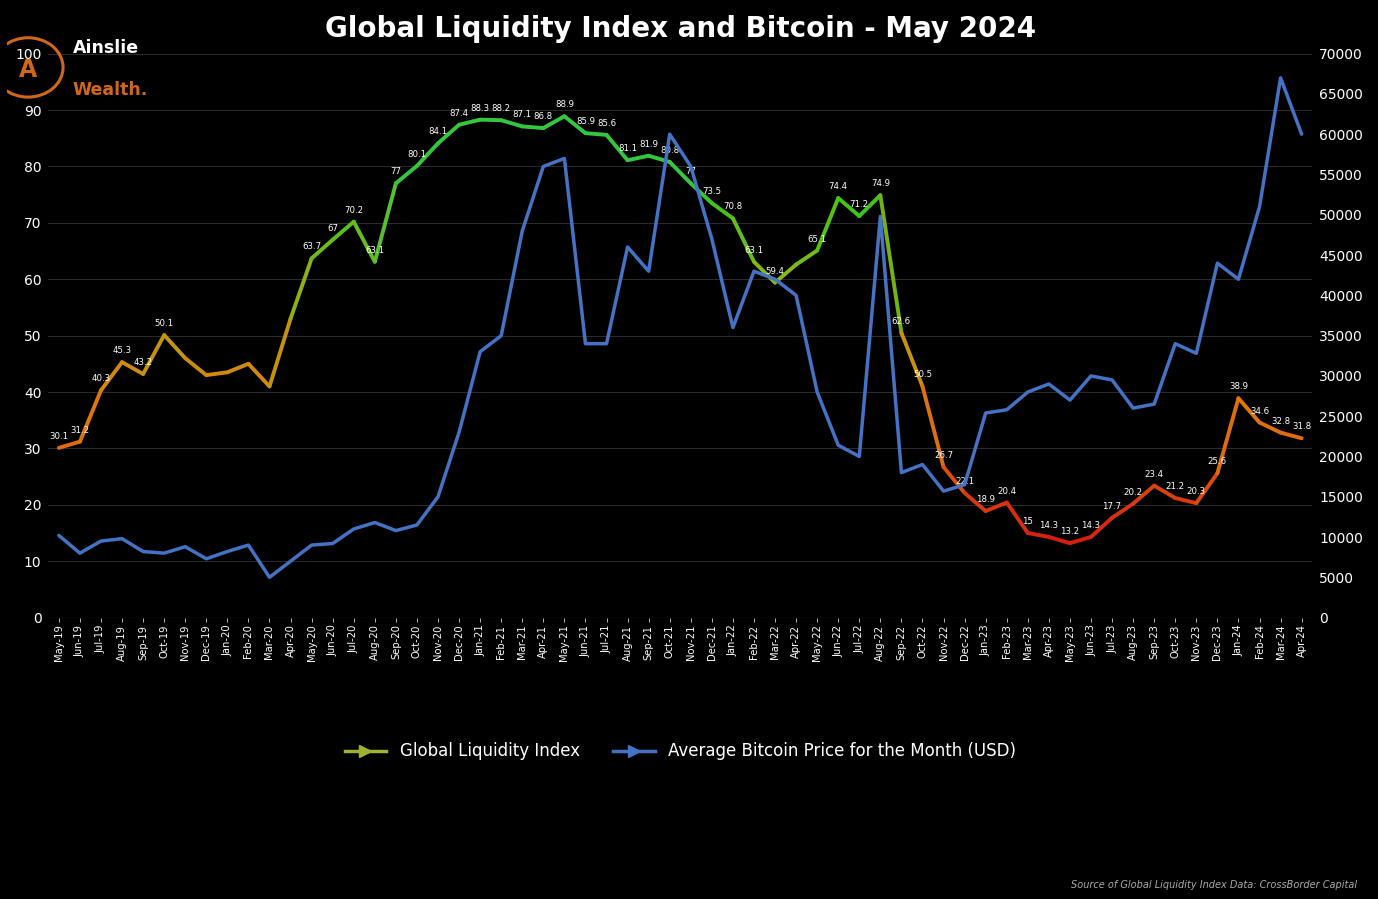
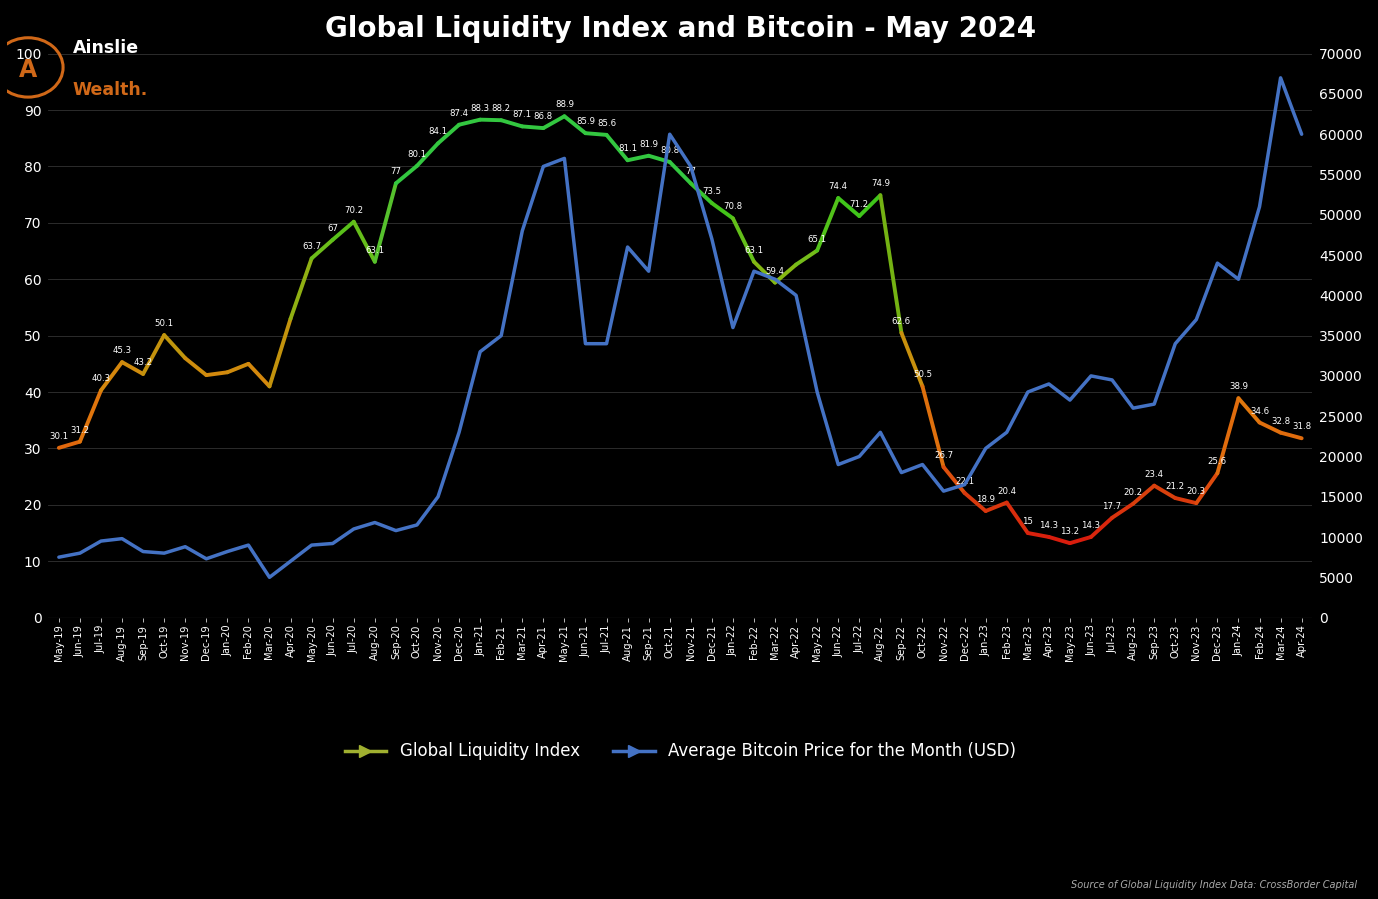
May-19: 10200 -> 7500
Jun-22: 21400 -> 19000
Aug-22: 49800 -> 23000
Jan-23: 25400 -> 21000
Feb-23: 25800 -> 23000
Nov-23: 32800 -> 37000
